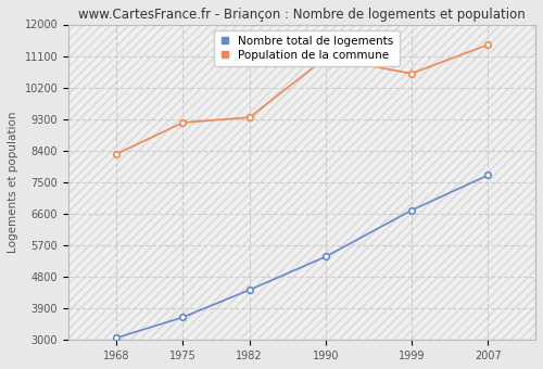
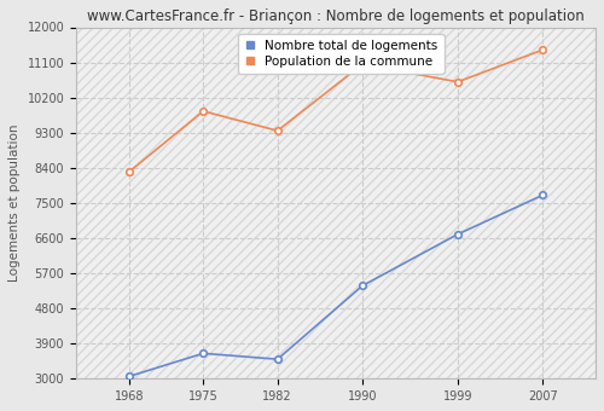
Population de la commune/1975: 9200 -> 9850
Nombre total de logements/1982: 4430 -> 3500
